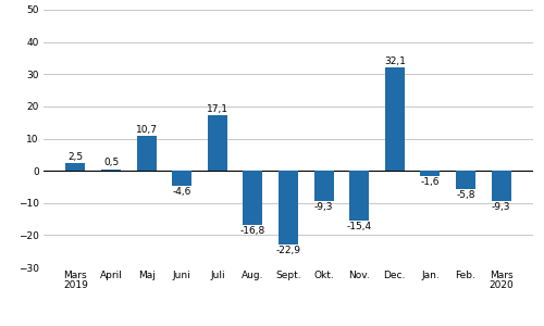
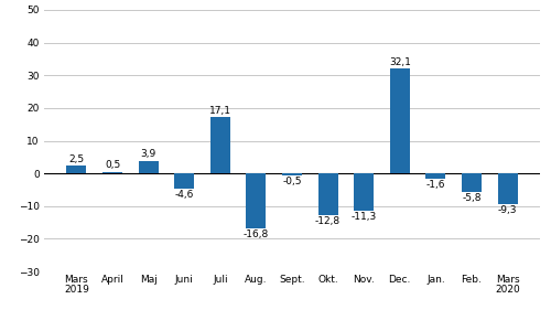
Maj: 10,7 -> 3,9
Sept.: -22,9 -> -0,5
Okt.: -9,3 -> -12,8
Nov.: -15,4 -> -11,3
